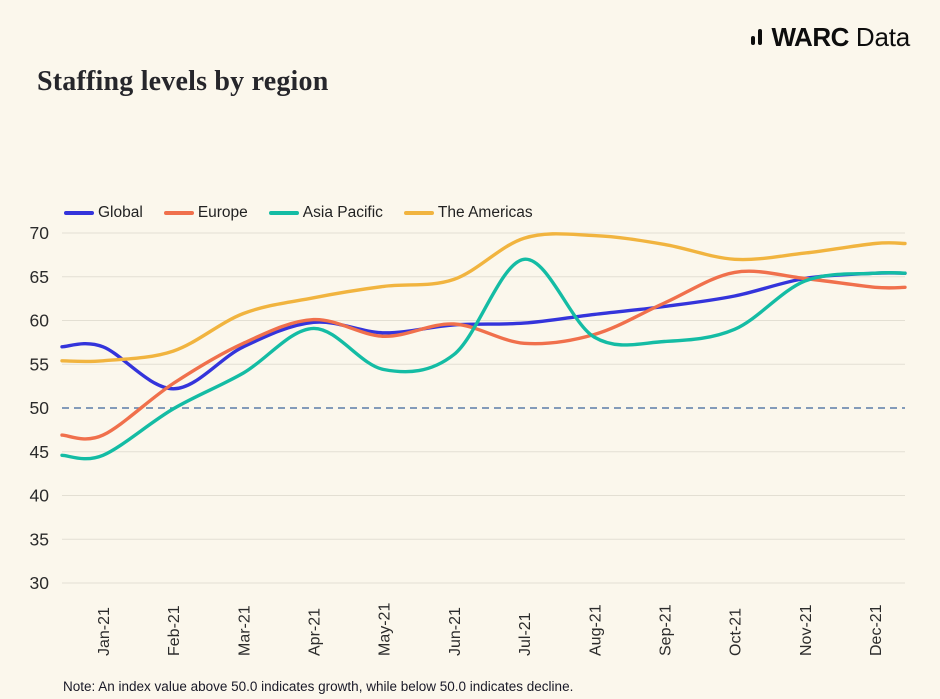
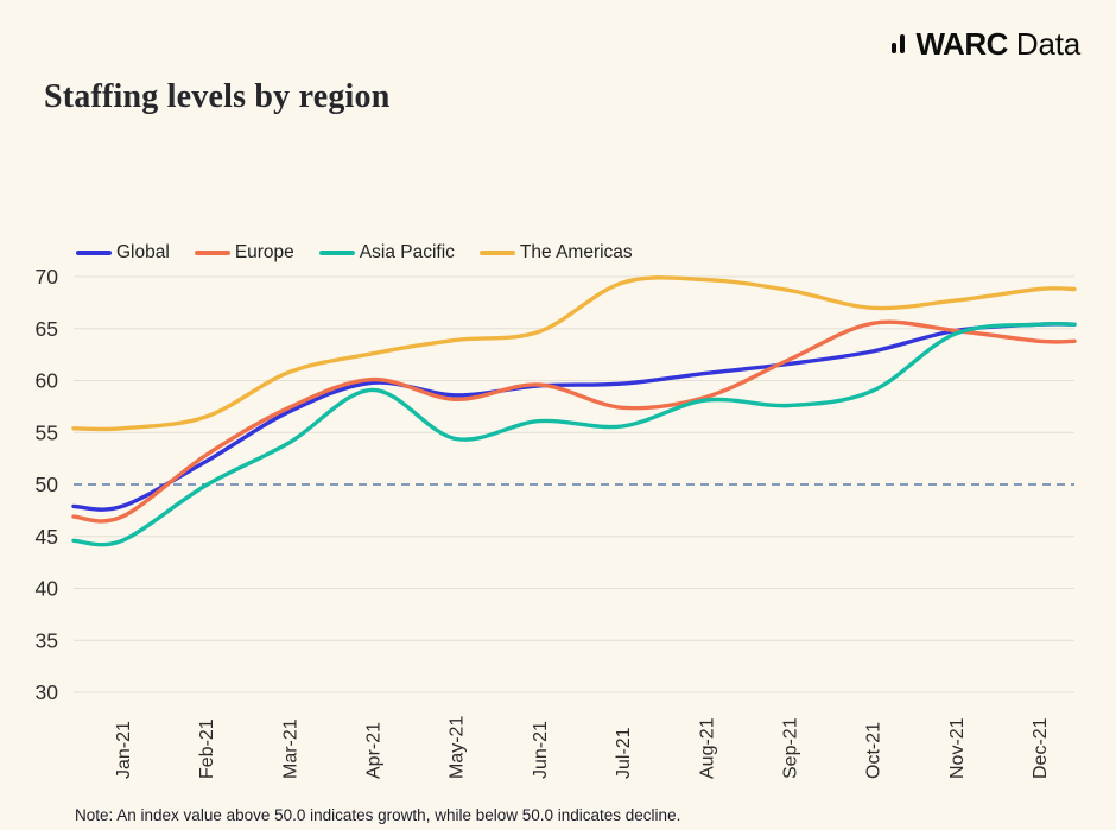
Global/Jan-21: 57 -> 48
Asia Pacific/Jul-21: 67 -> 56
